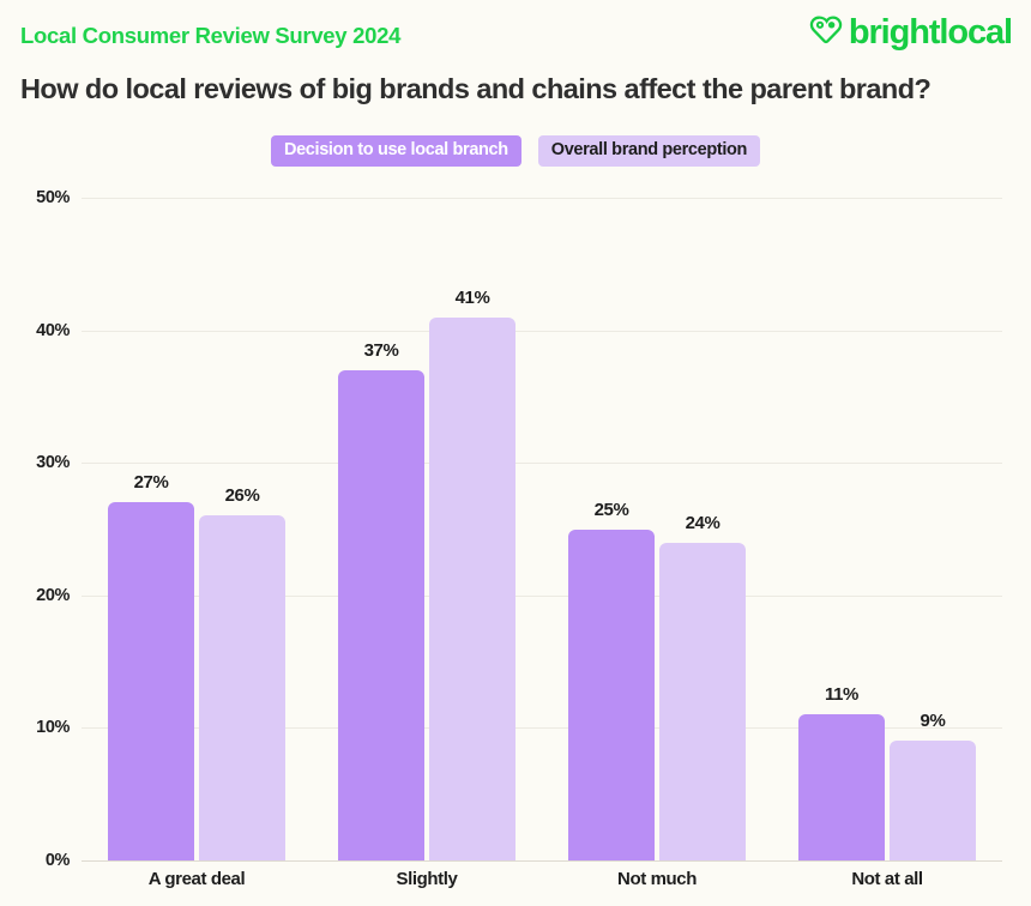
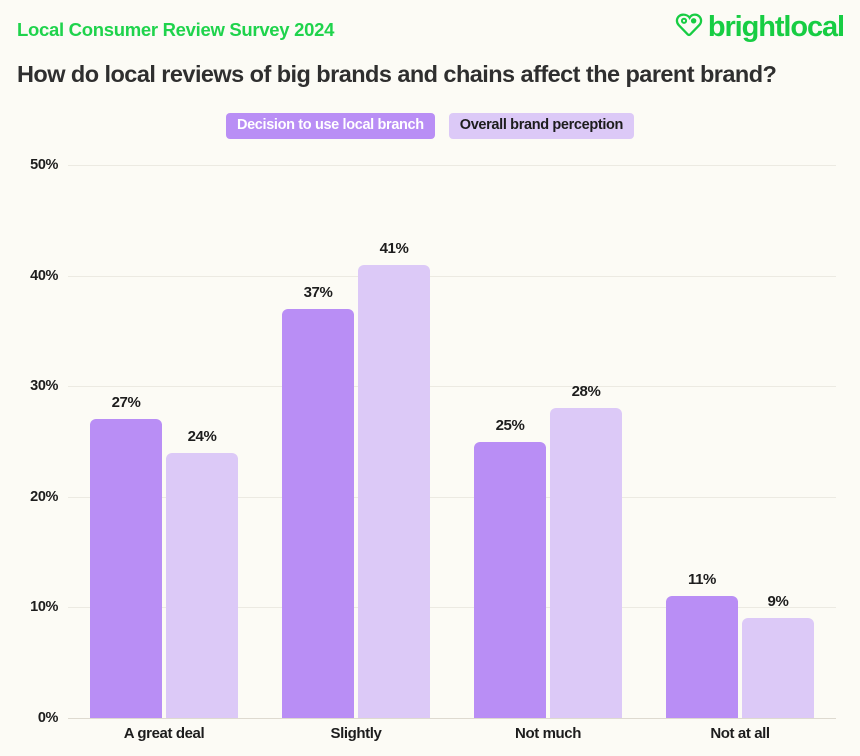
Overall brand perception/A great deal: 26% -> 24%
Overall brand perception/Not much: 24% -> 28%
